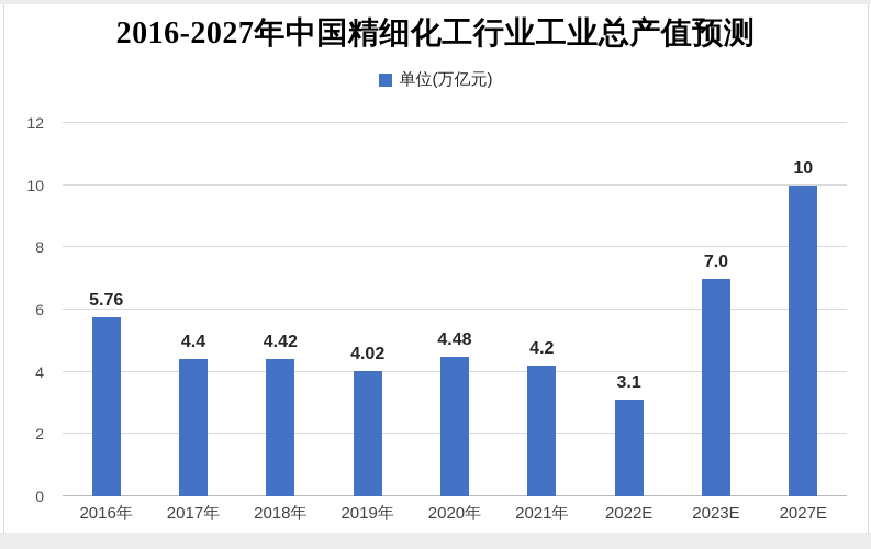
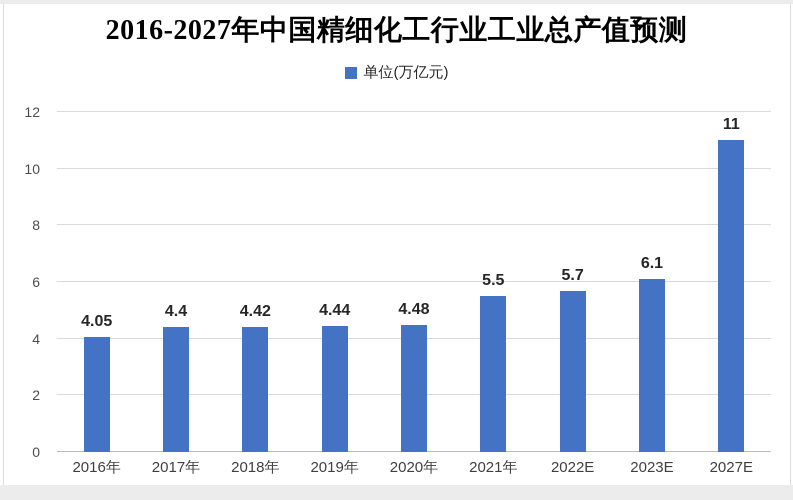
2016年: 5.76 -> 4.05
2019年: 4.02 -> 4.44
2021年: 4.2 -> 5.5
2022E: 3.1 -> 5.7
2023E: 7.0 -> 6.1
2027E: 10 -> 11
